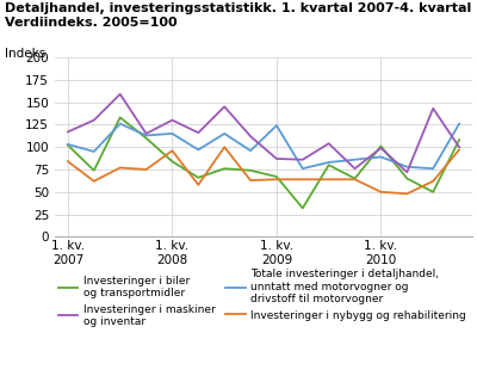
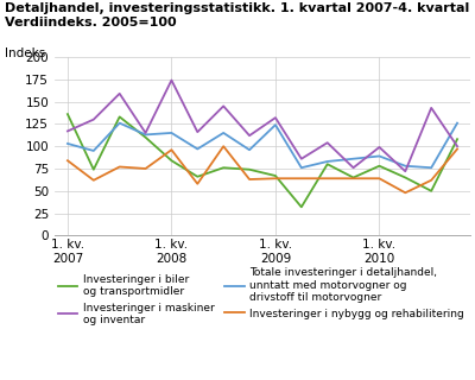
Investeringer i biler og transportmidler/1. kv. 2007: 102 -> 136
Investeringer i maskiner og inventar/1. kv. 2008: 130 -> 174
Investeringer i maskiner og inventar/1. kv. 2009: 87 -> 132
Investeringer i biler og transportmidler/1. kv. 2010: 101 -> 78
Investeringer i nybygg og rehabilitering/1. kv. 2010: 50 -> 64
